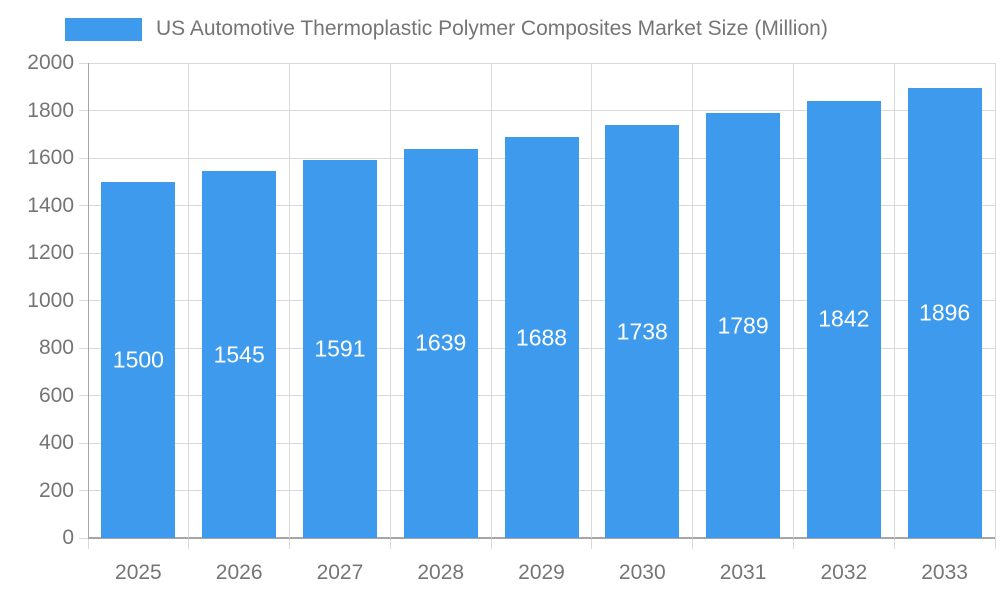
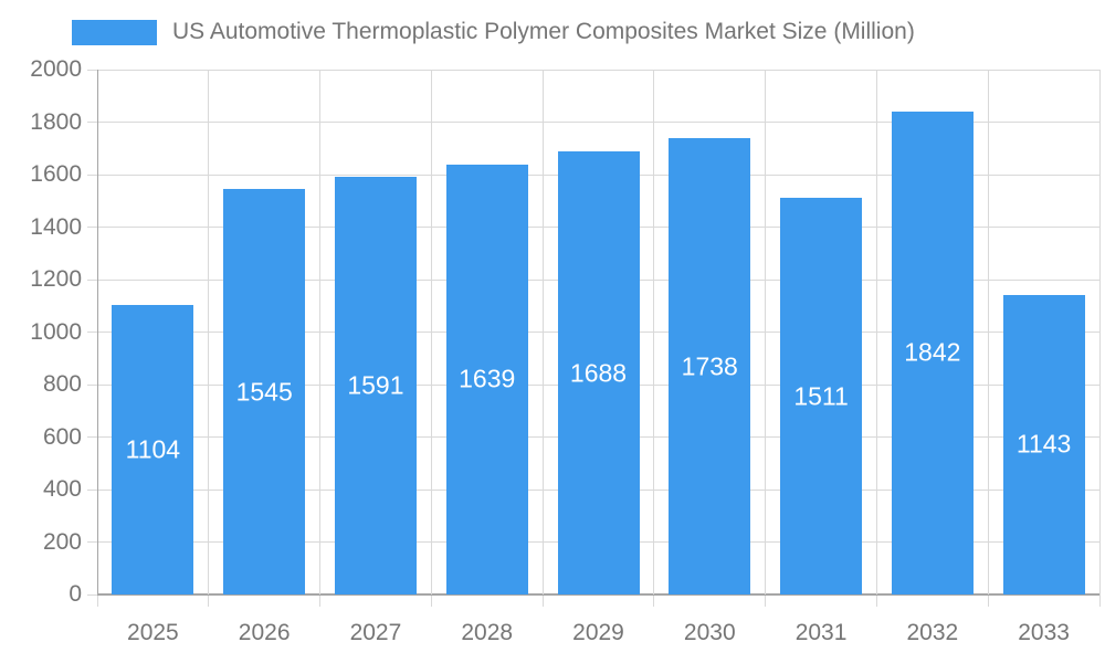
2025: 1500 -> 1104
2031: 1789 -> 1511
2033: 1896 -> 1143
